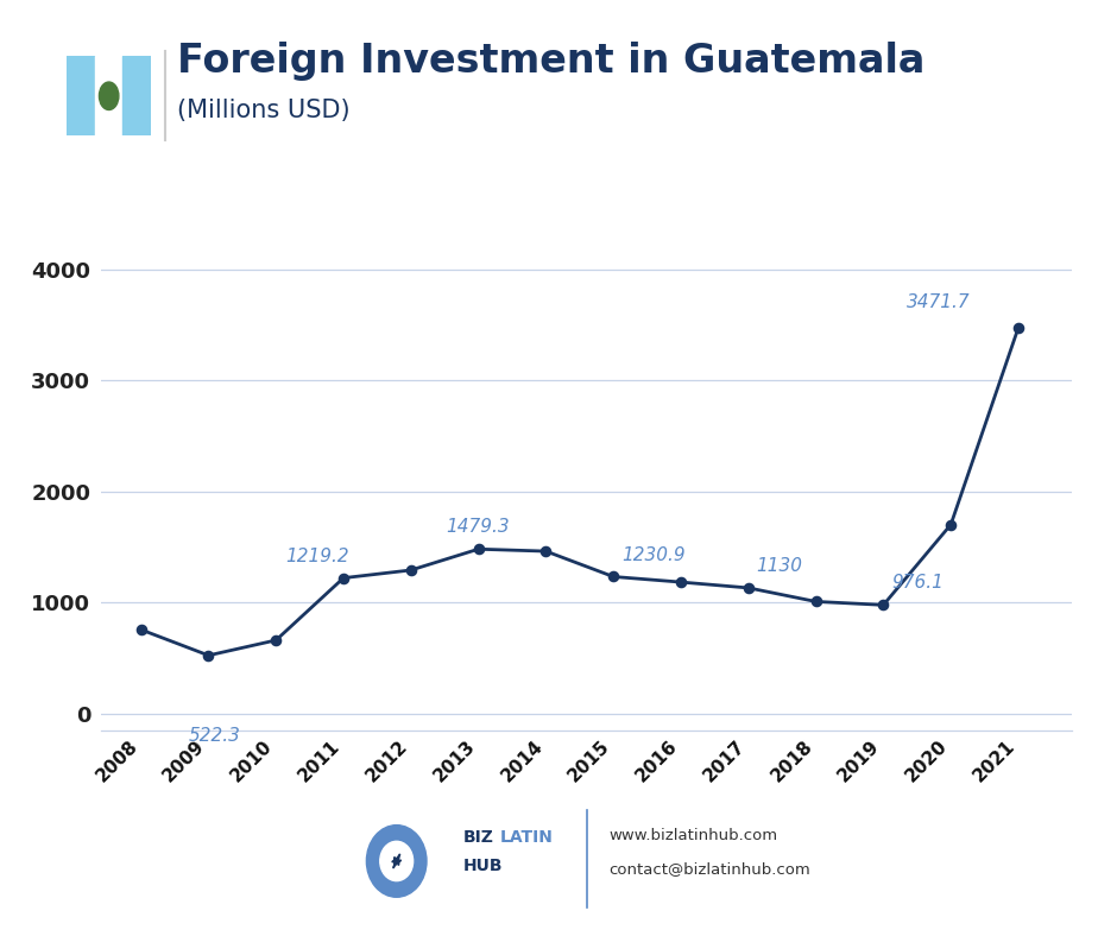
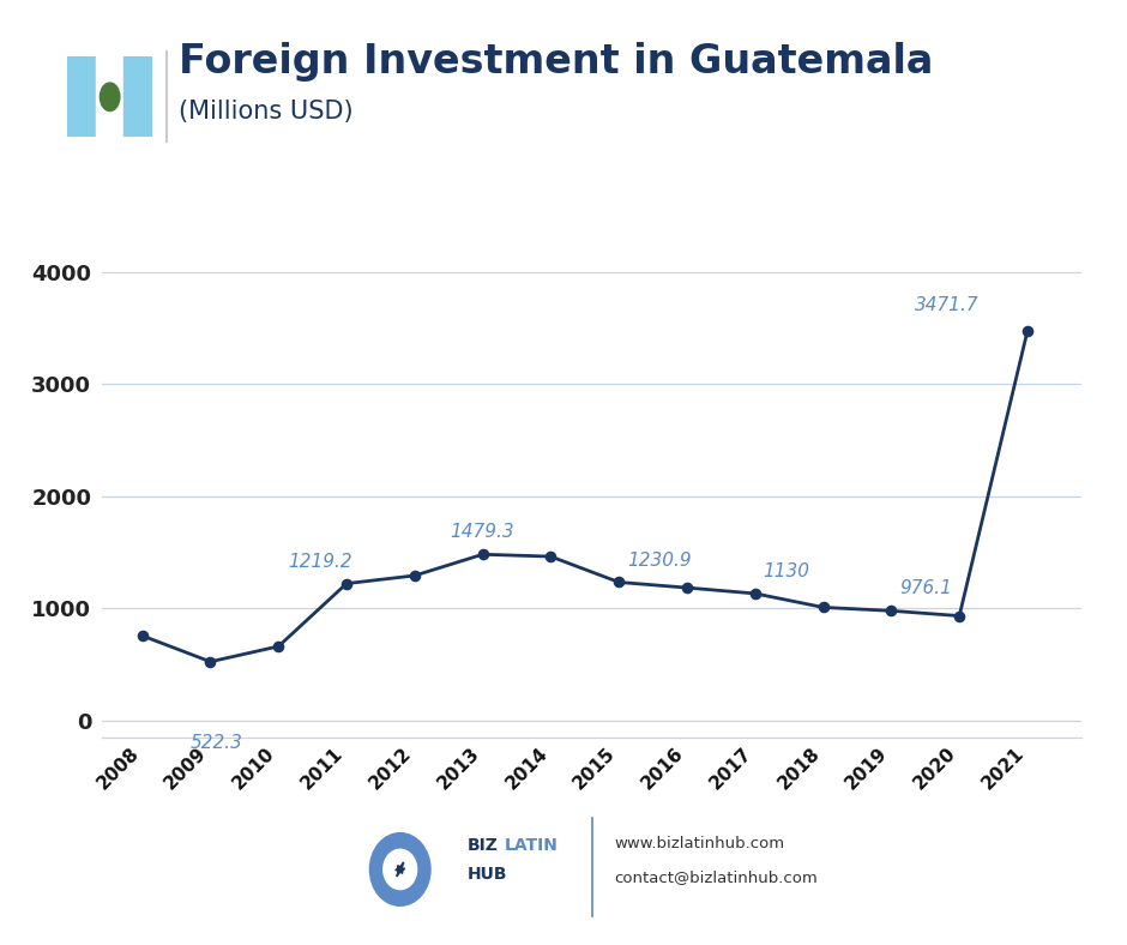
2020: 1700 -> 930
